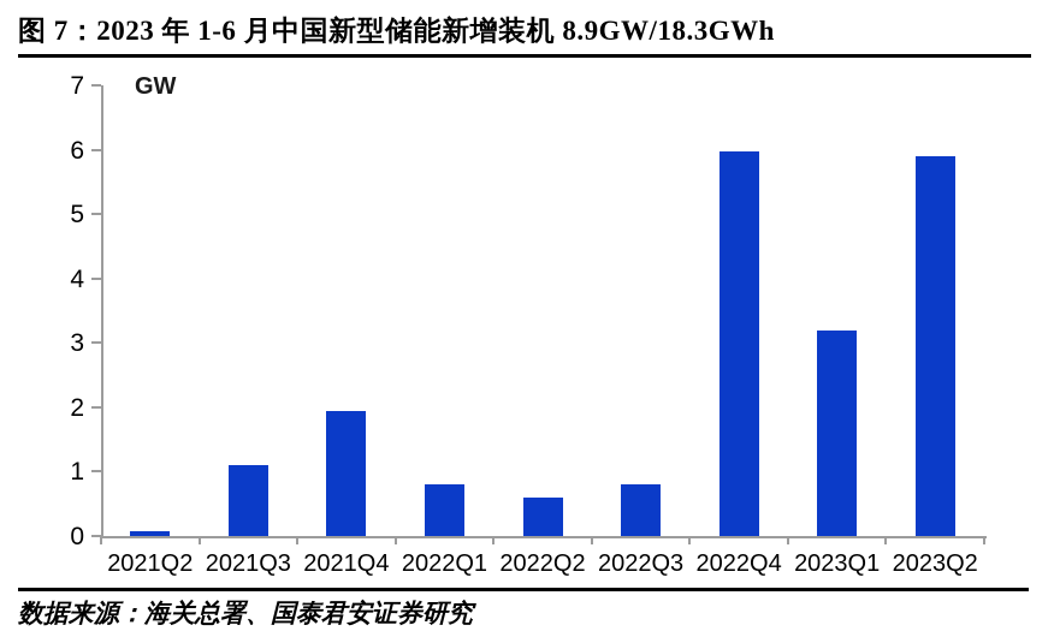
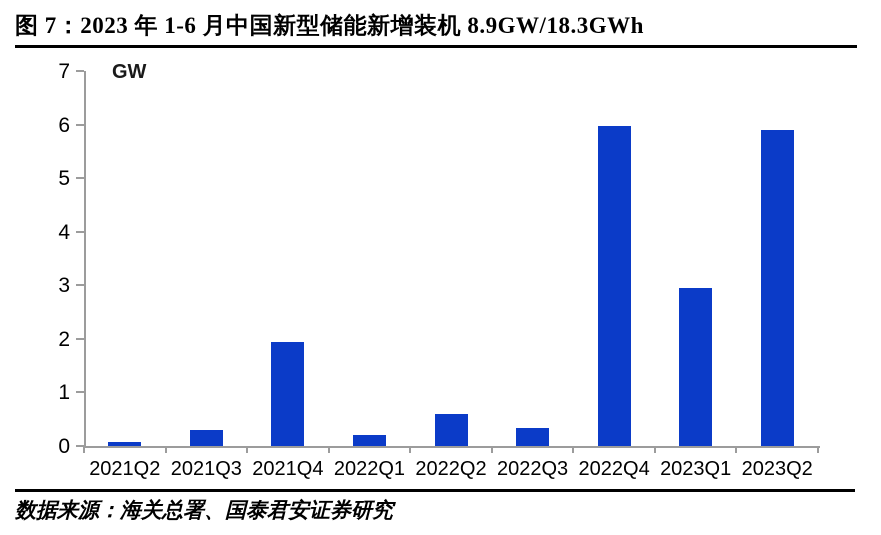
2021Q3: 1.1 -> 0.3
2022Q1: 0.8 -> 0.2
2022Q3: 0.8 -> 0.3
2023Q1: 3.2 -> 3.0
